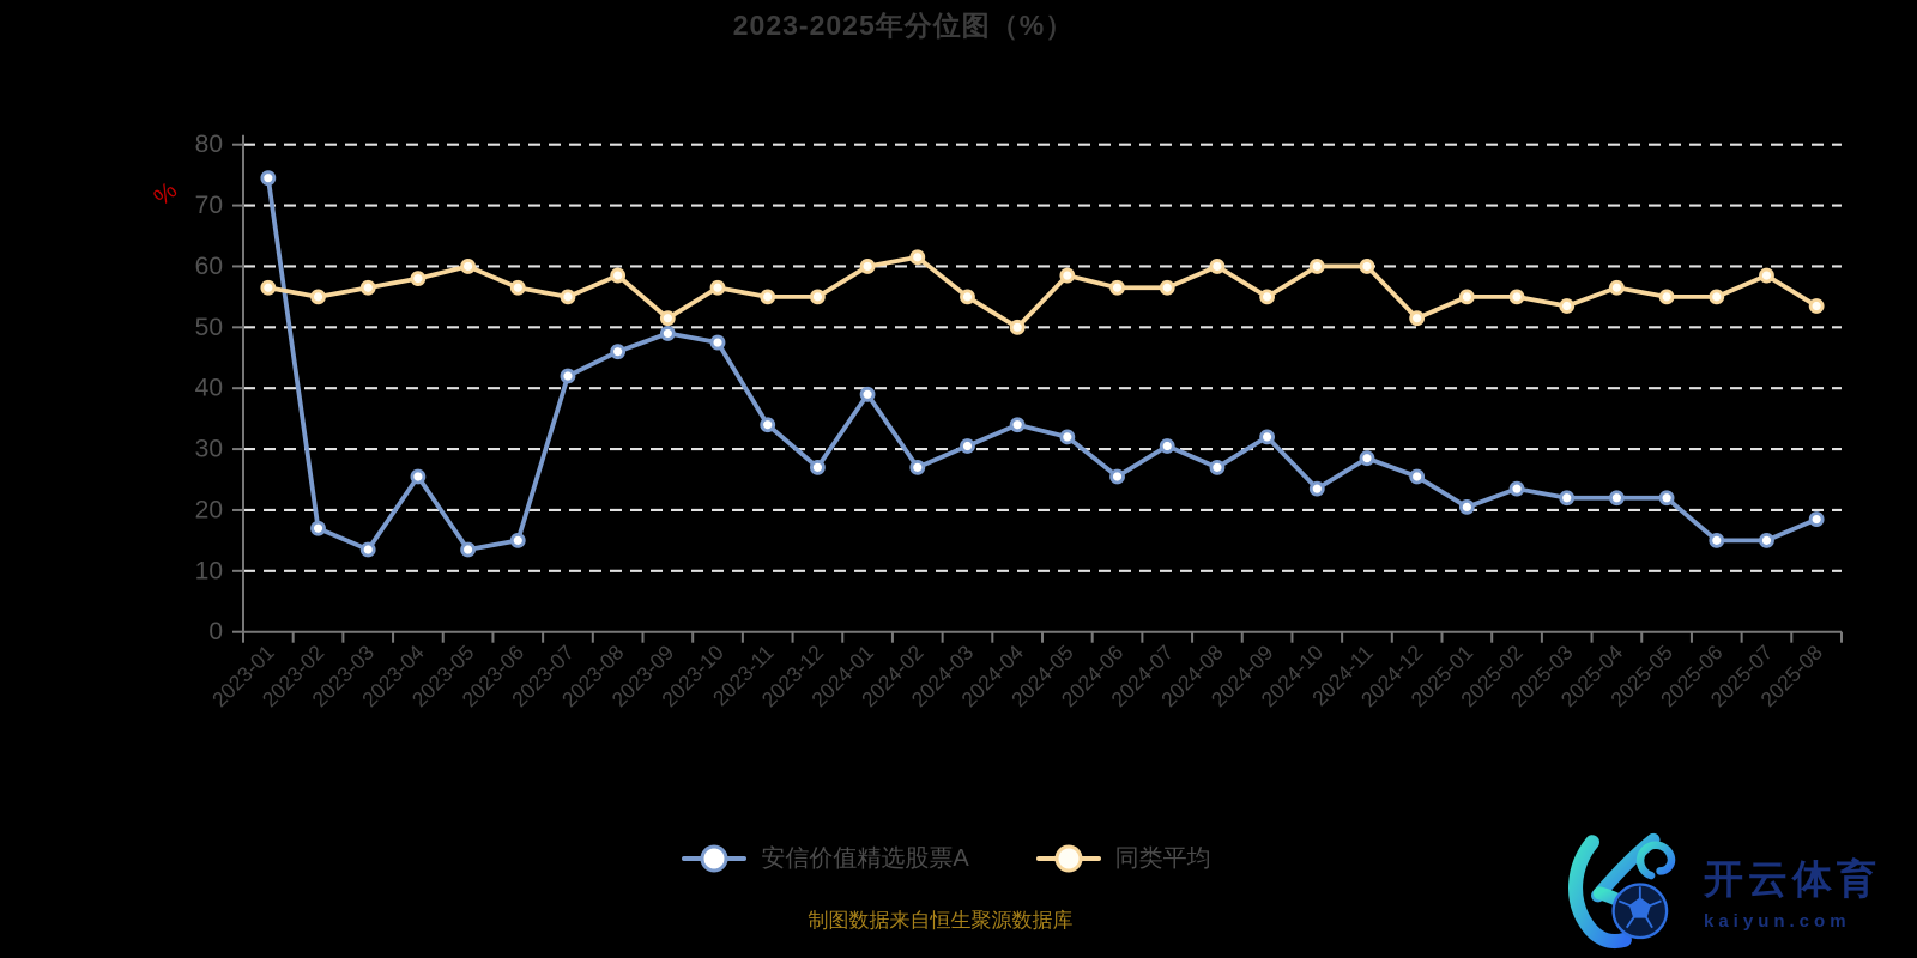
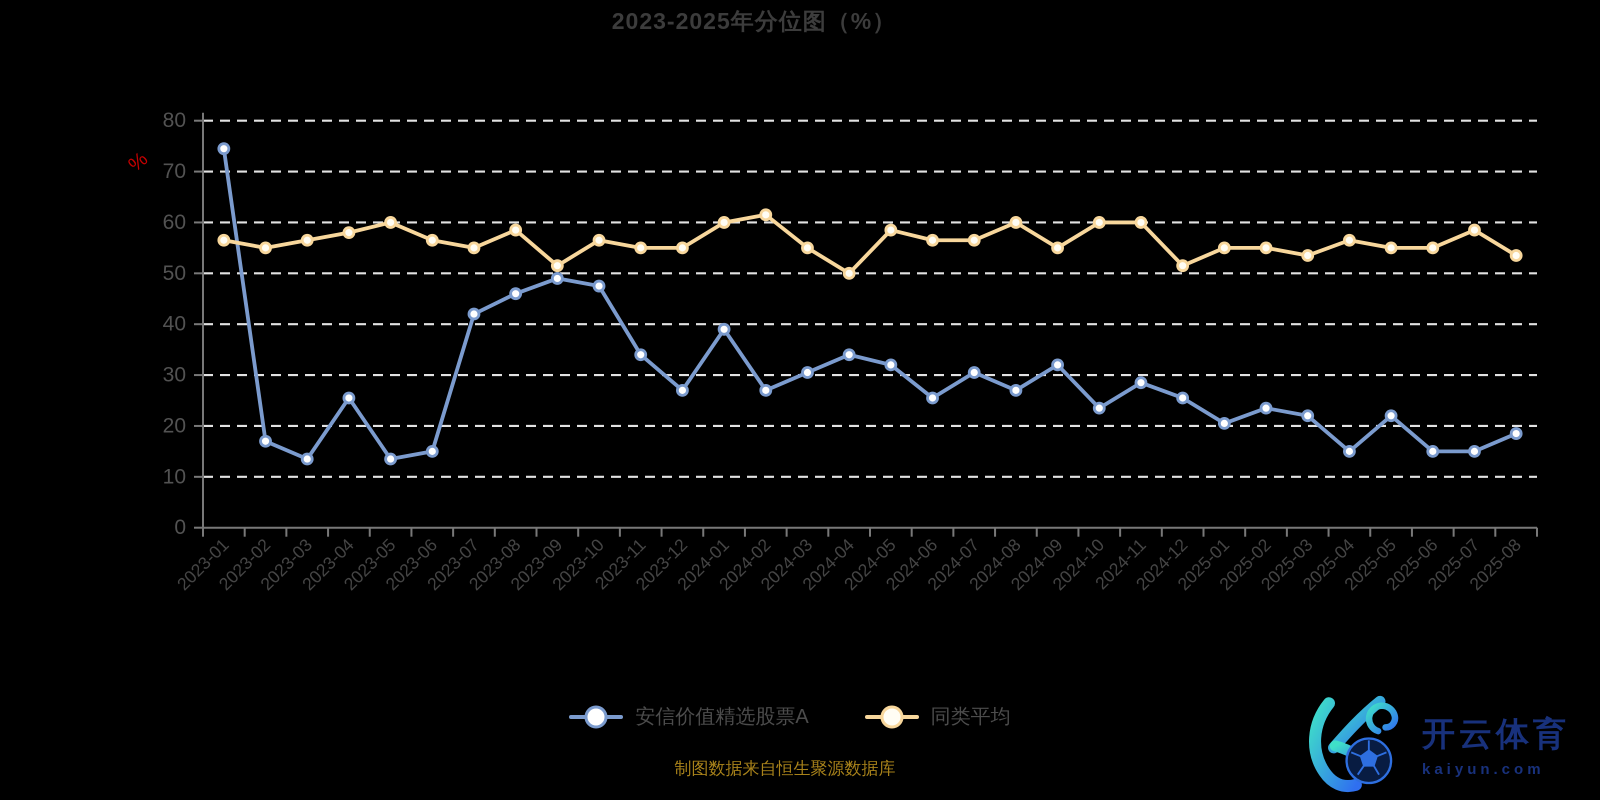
安信价值精选股票A/2025-04: 22 -> 15
